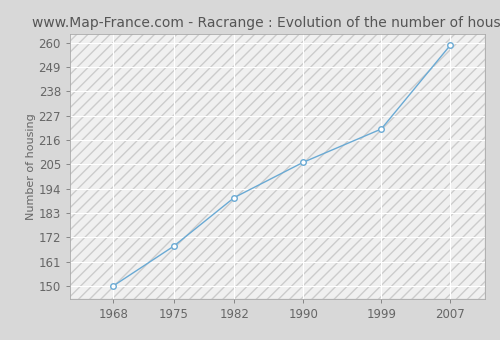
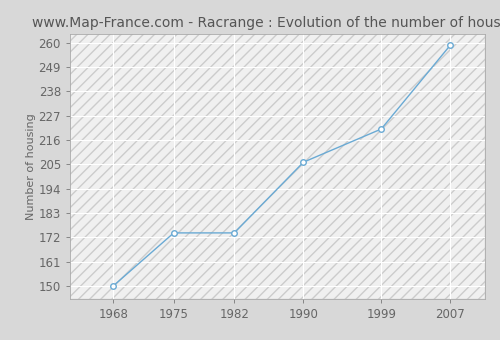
1975: 168 -> 174
1982: 190 -> 174
